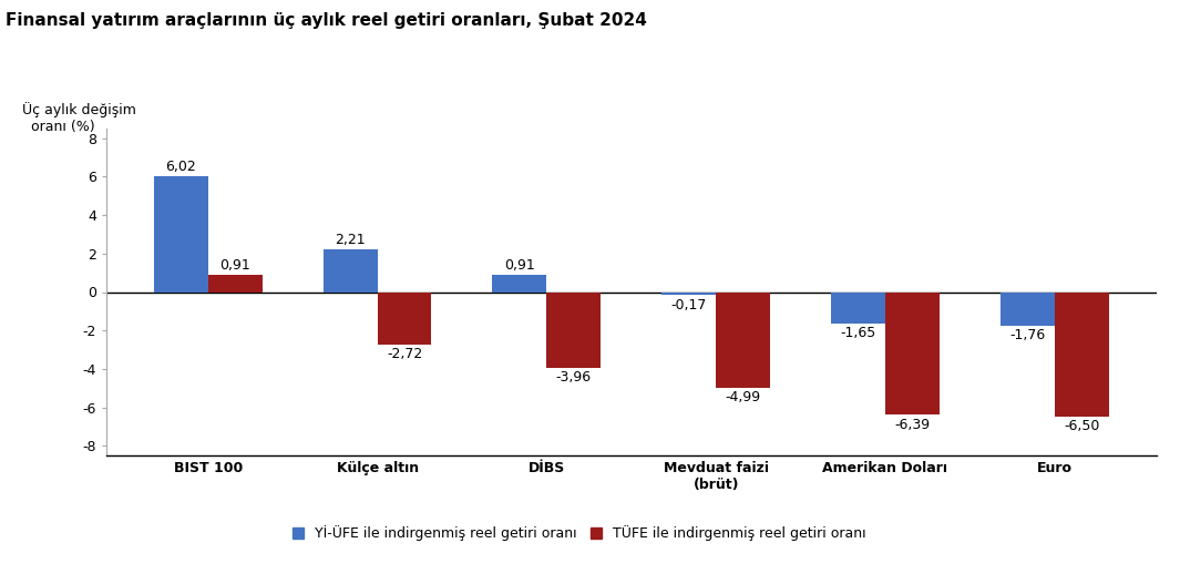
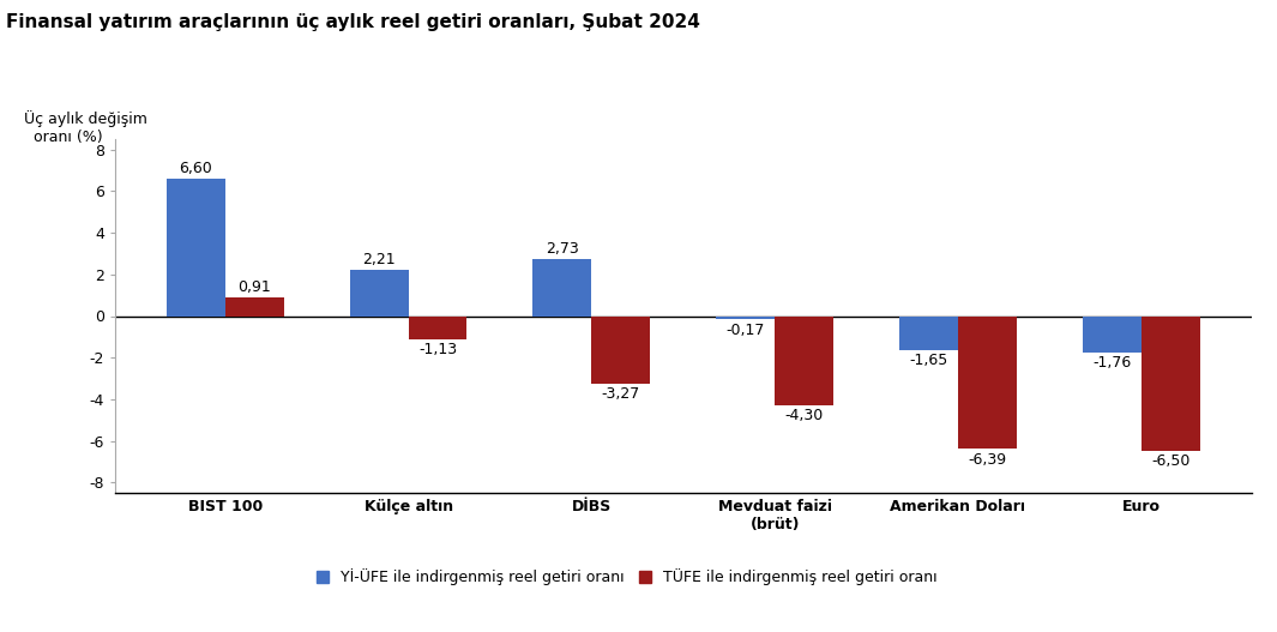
Yİ-ÜFE ile indirgenmiş reel getiri oranı/BIST 100: 6,02 -> 6,60
TÜFE ile indirgenmiş reel getiri oranı/Külçe altın: -2,72 -> -1,13
Yİ-ÜFE ile indirgenmiş reel getiri oranı/DİBS: 0,91 -> 2,73
TÜFE ile indirgenmiş reel getiri oranı/DİBS: -3,96 -> -3,27
TÜFE ile indirgenmiş reel getiri oranı/Mevduat faizi (brüt): -4,99 -> -4,30
